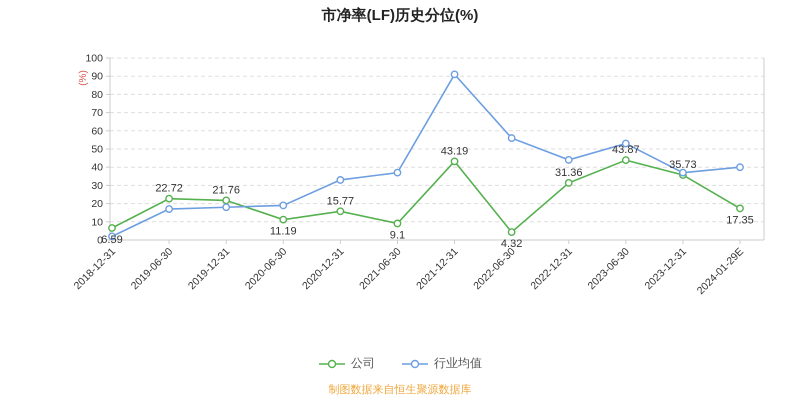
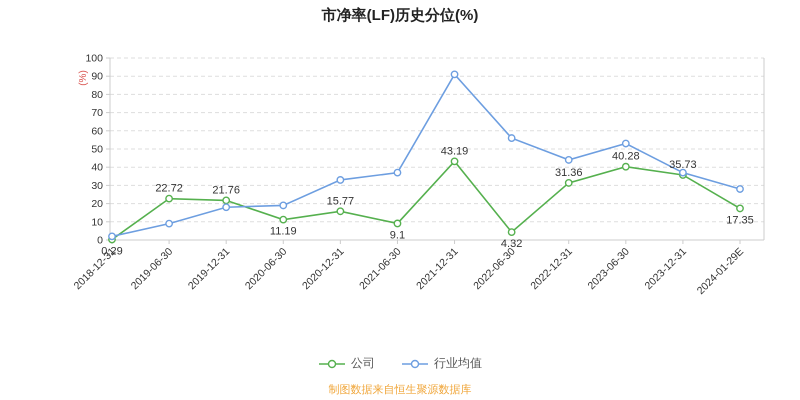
公司/2018-12-31: 6.59 -> 0.29
行业均值/2019-06-30: 17 -> 9
公司/2023-06-30: 43.87 -> 40.28
行业均值/2024-01-29E: 40 -> 28
